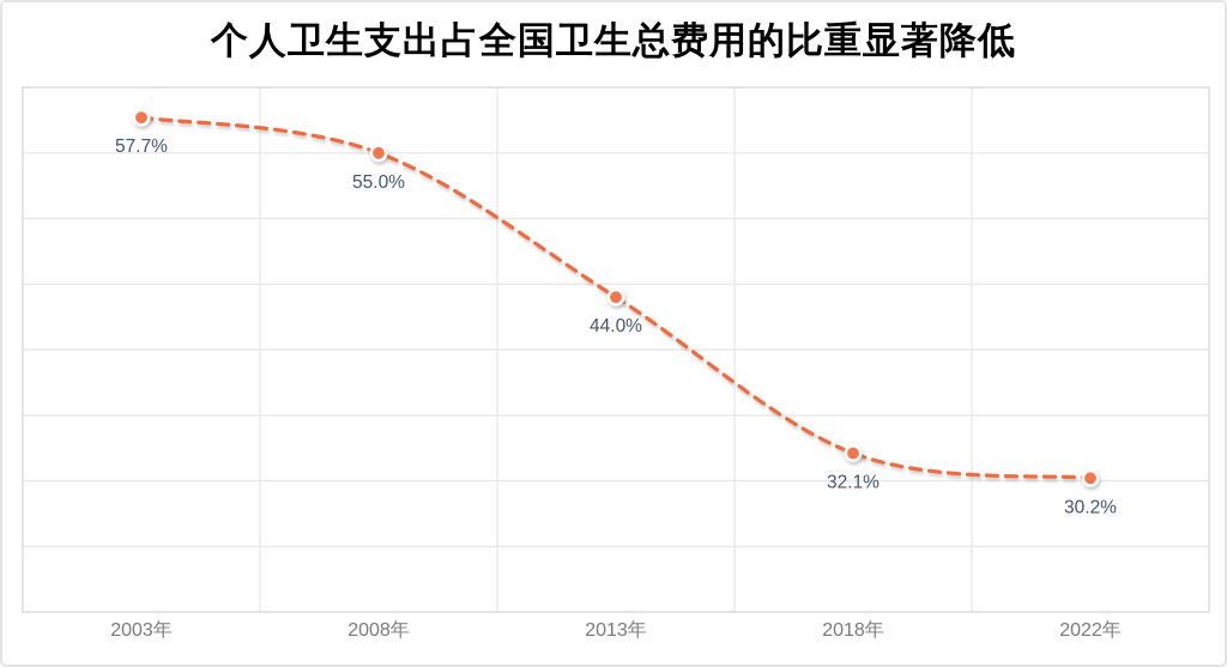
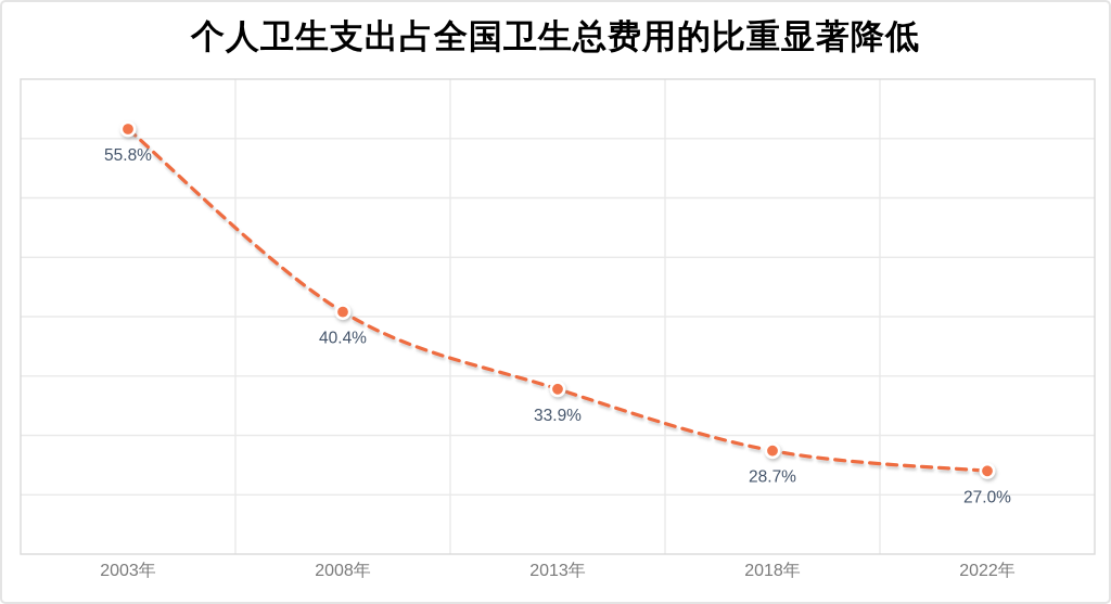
2003年: 57.7% -> 55.8%
2008年: 55.0% -> 40.4%
2013年: 44.0% -> 33.9%
2018年: 32.1% -> 28.7%
2022年: 30.2% -> 27.0%
